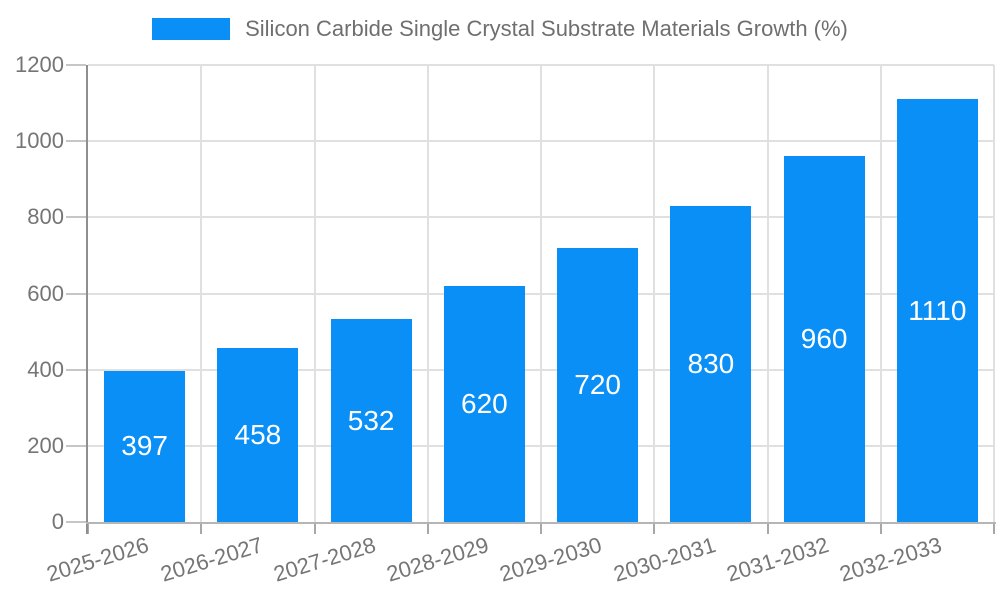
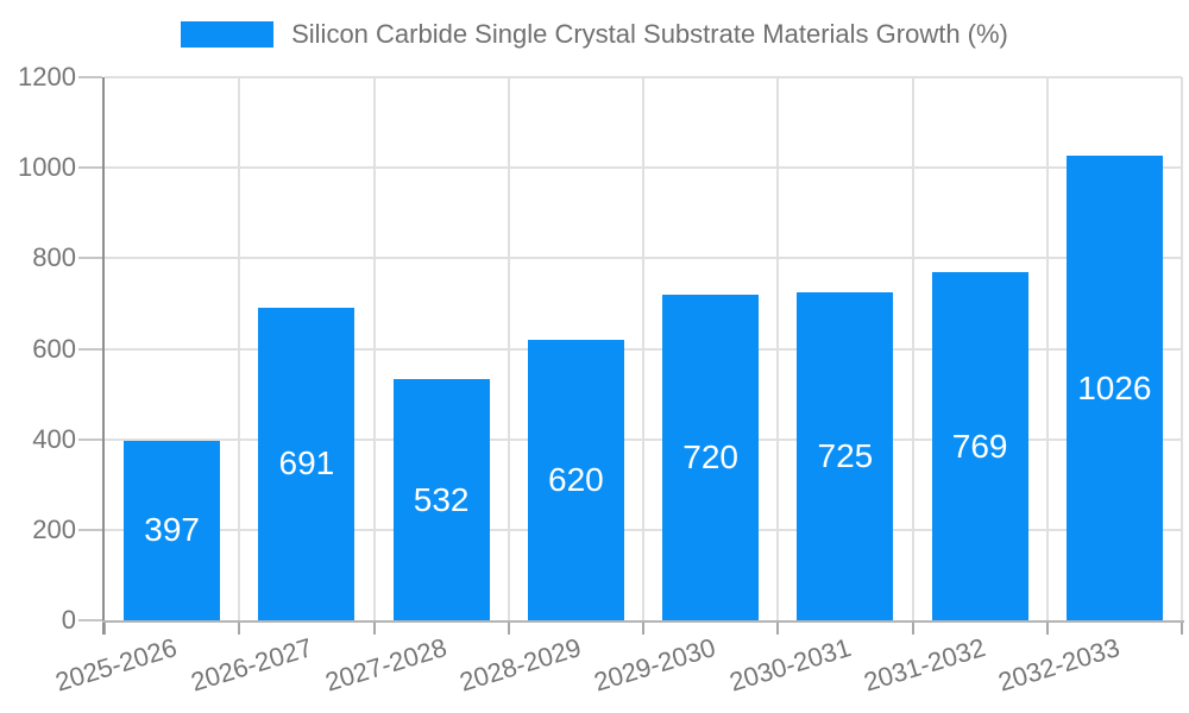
2026-2027: 458 -> 691
2030-2031: 830 -> 725
2031-2032: 960 -> 769
2032-2033: 1110 -> 1026
